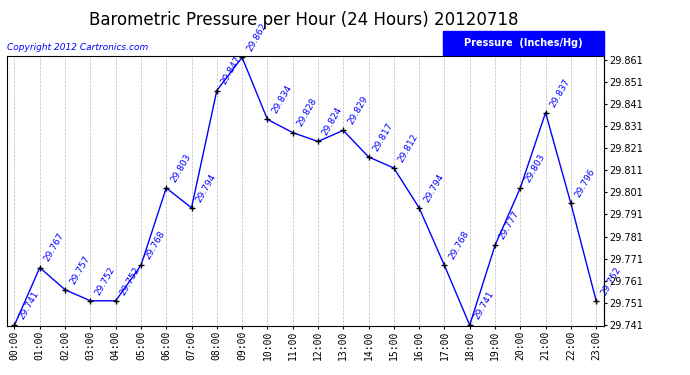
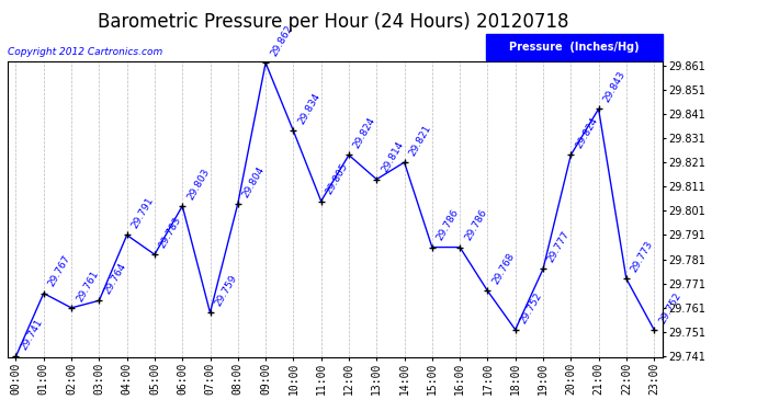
02:00: 29.757 -> 29.761
03:00: 29.752 -> 29.764
04:00: 29.752 -> 29.791
05:00: 29.768 -> 29.783
07:00: 29.794 -> 29.759
08:00: 29.847 -> 29.804
11:00: 29.828 -> 29.805
13:00: 29.829 -> 29.814
14:00: 29.817 -> 29.821
15:00: 29.812 -> 29.786
16:00: 29.794 -> 29.786
18:00: 29.741 -> 29.752
20:00: 29.803 -> 29.824
21:00: 29.837 -> 29.843
22:00: 29.796 -> 29.773
